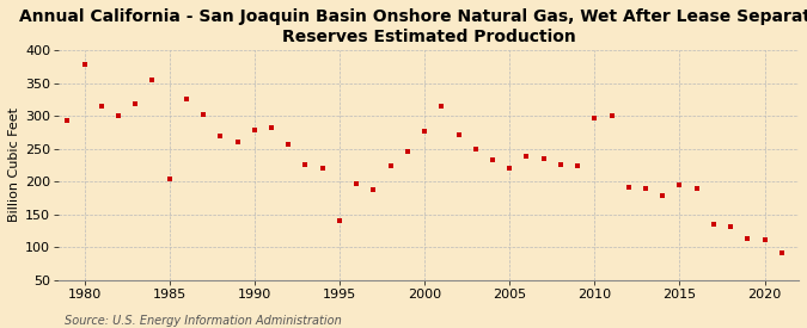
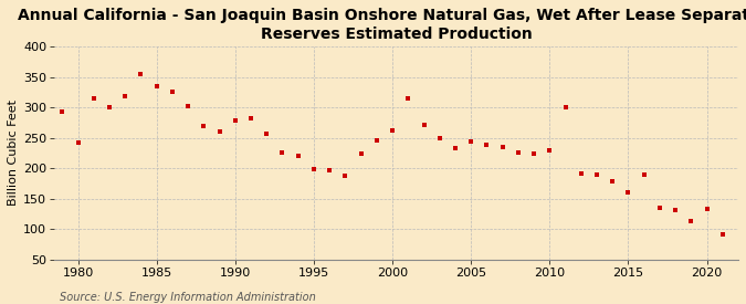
1980: 378 -> 242
1985: 204 -> 335
1995: 140 -> 198
2000: 276 -> 263
2005: 220 -> 244
2010: 296 -> 230
2015: 194 -> 160
2020: 112 -> 133
